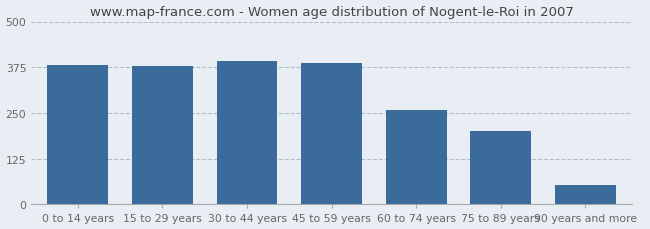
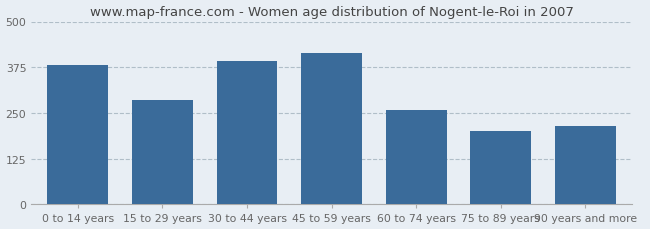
15 to 29 years: 378 -> 285
45 to 59 years: 386 -> 415
90 years and more: 52 -> 215
